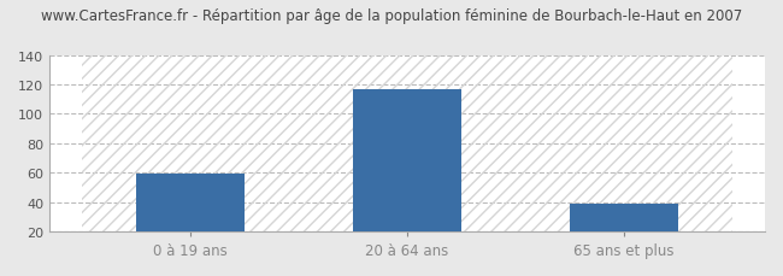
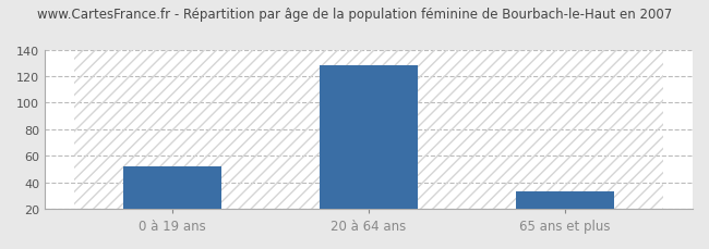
0 à 19 ans: 59 -> 52
20 à 64 ans: 117 -> 128
65 ans et plus: 39 -> 33
